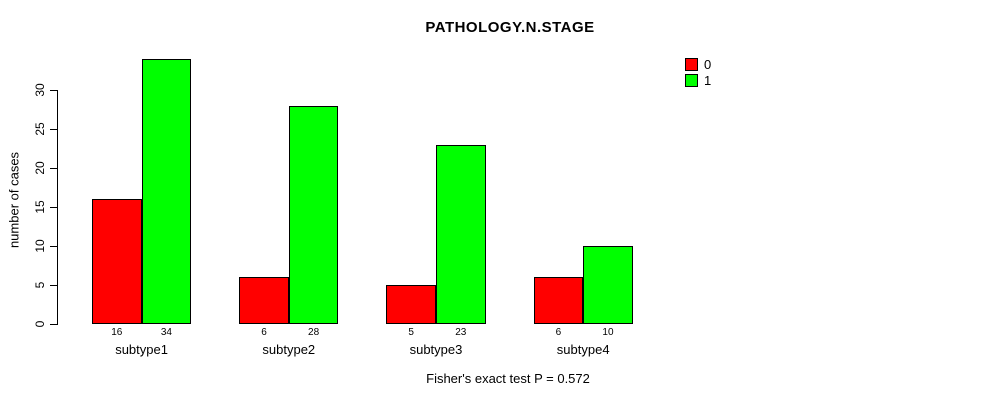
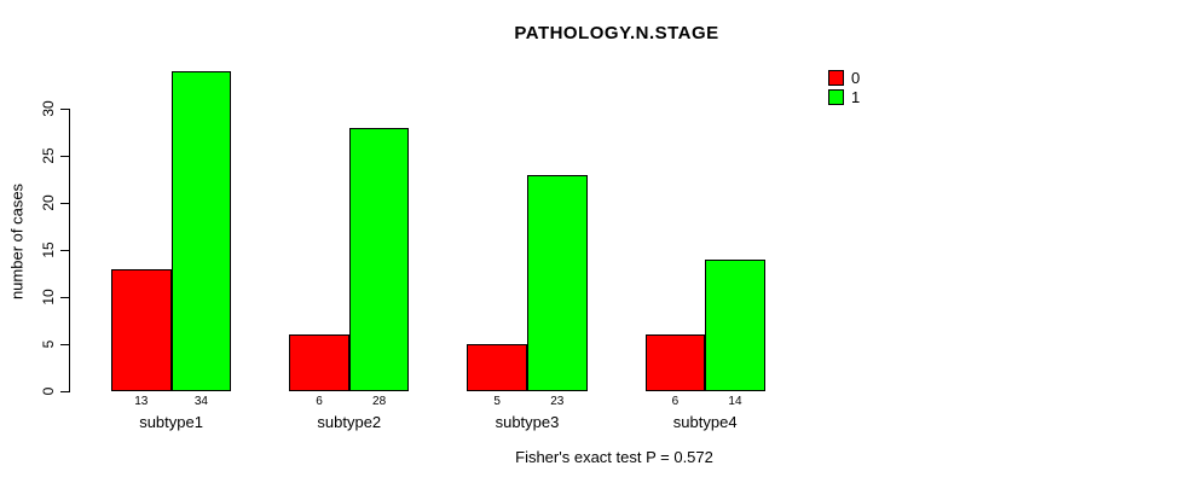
0/subtype1: 16 -> 13
1/subtype4: 10 -> 14
